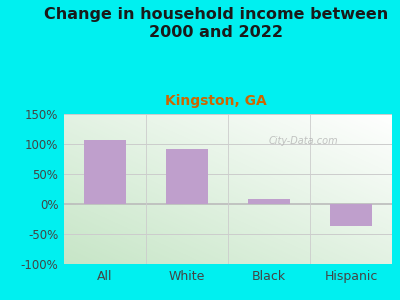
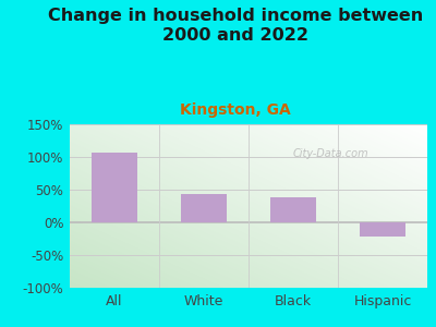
White: 92% -> 44%
Black: 8% -> 38%
Hispanic: -37% -> -22%
